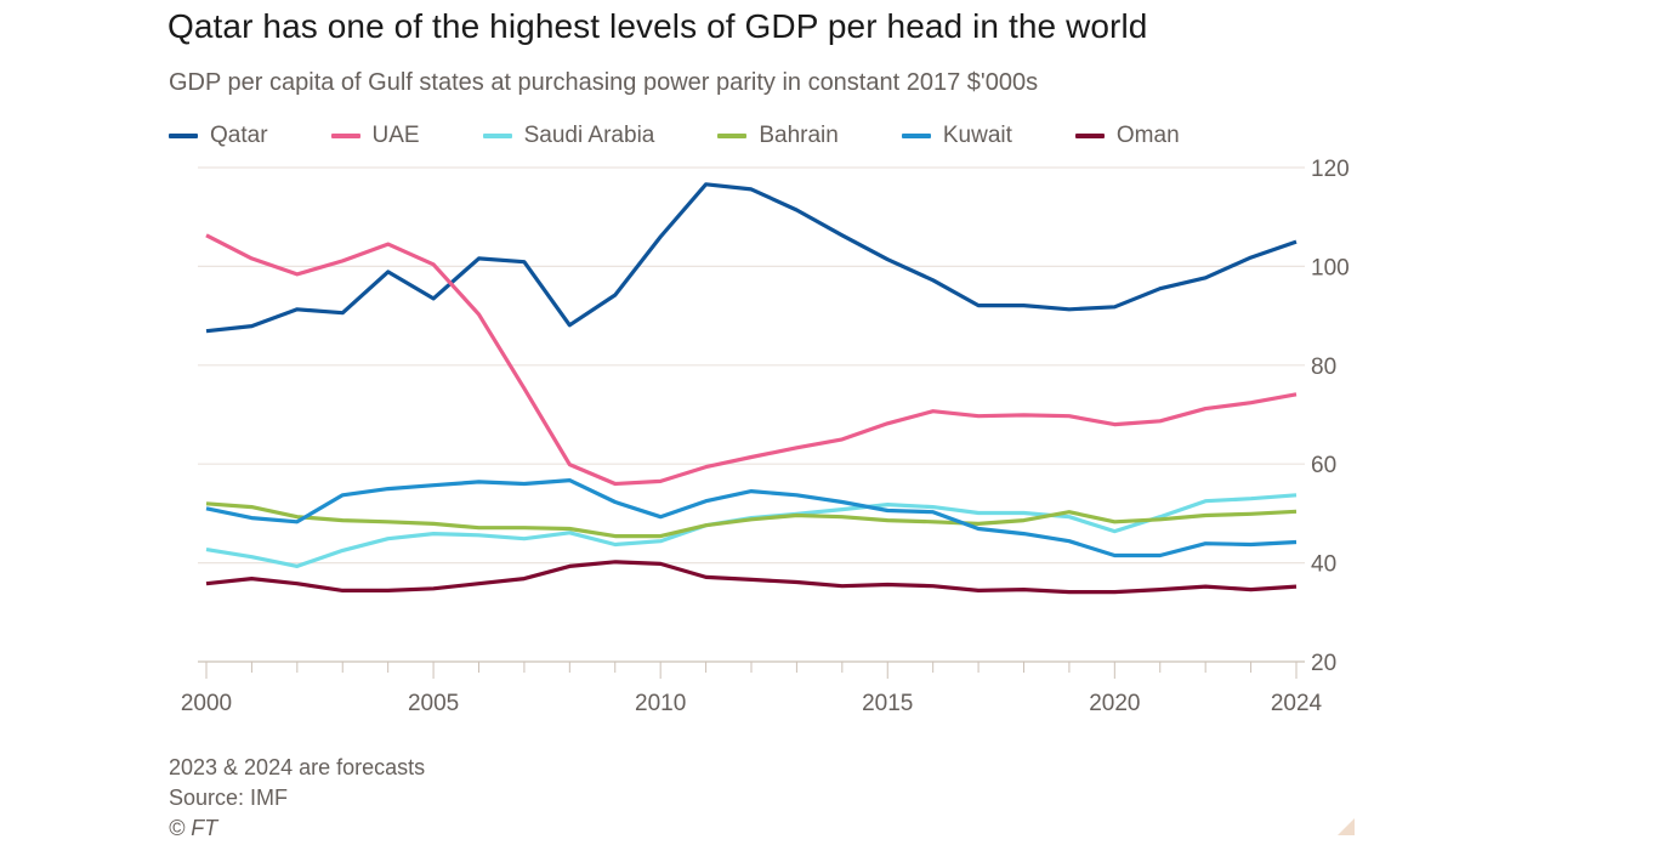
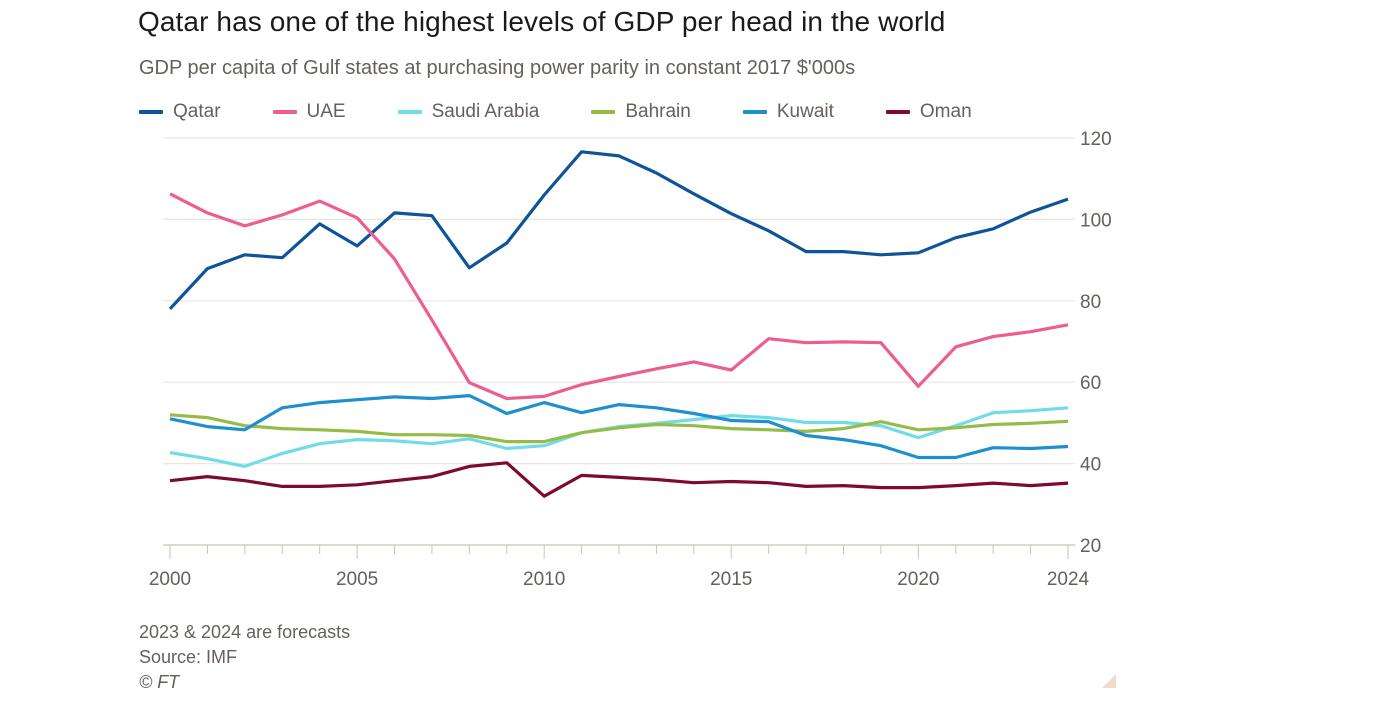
Qatar/2000: 87 -> 78
Kuwait/2010: 49 -> 55
Oman/2010: 40 -> 32
UAE/2015: 68 -> 63
UAE/2020: 68 -> 59
